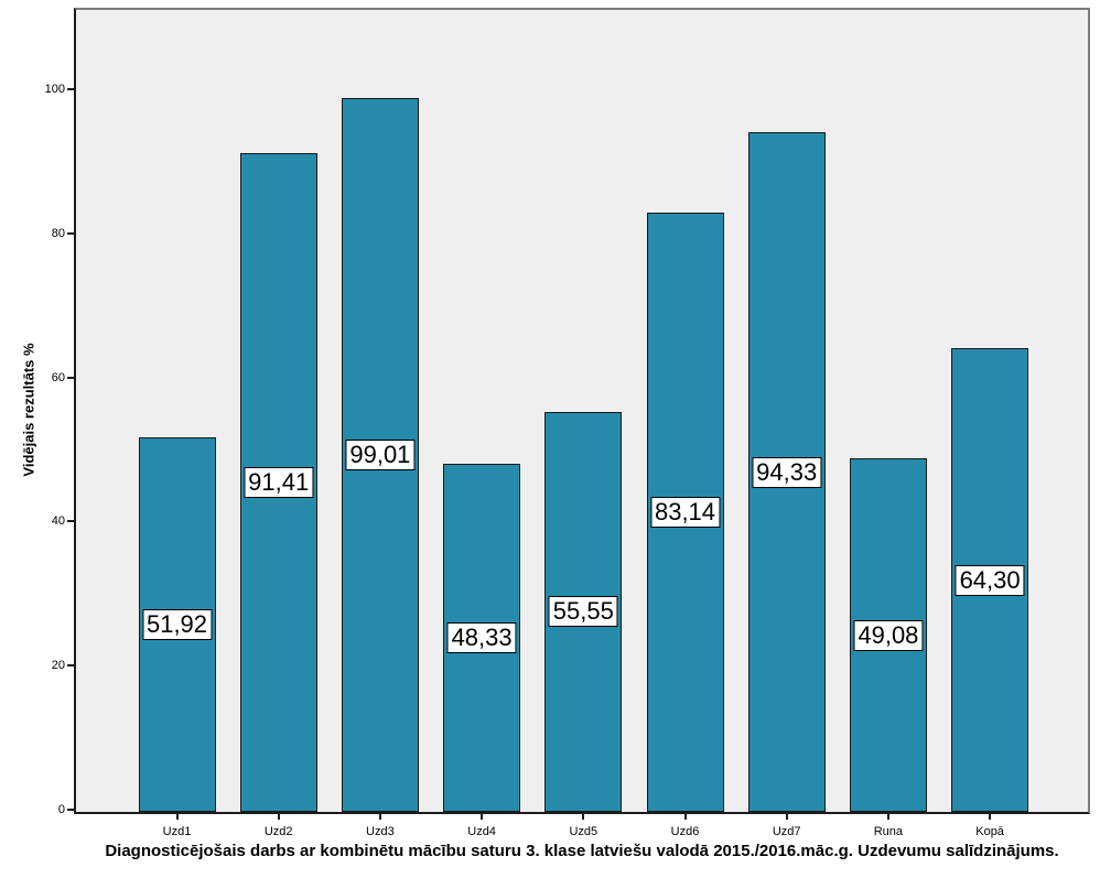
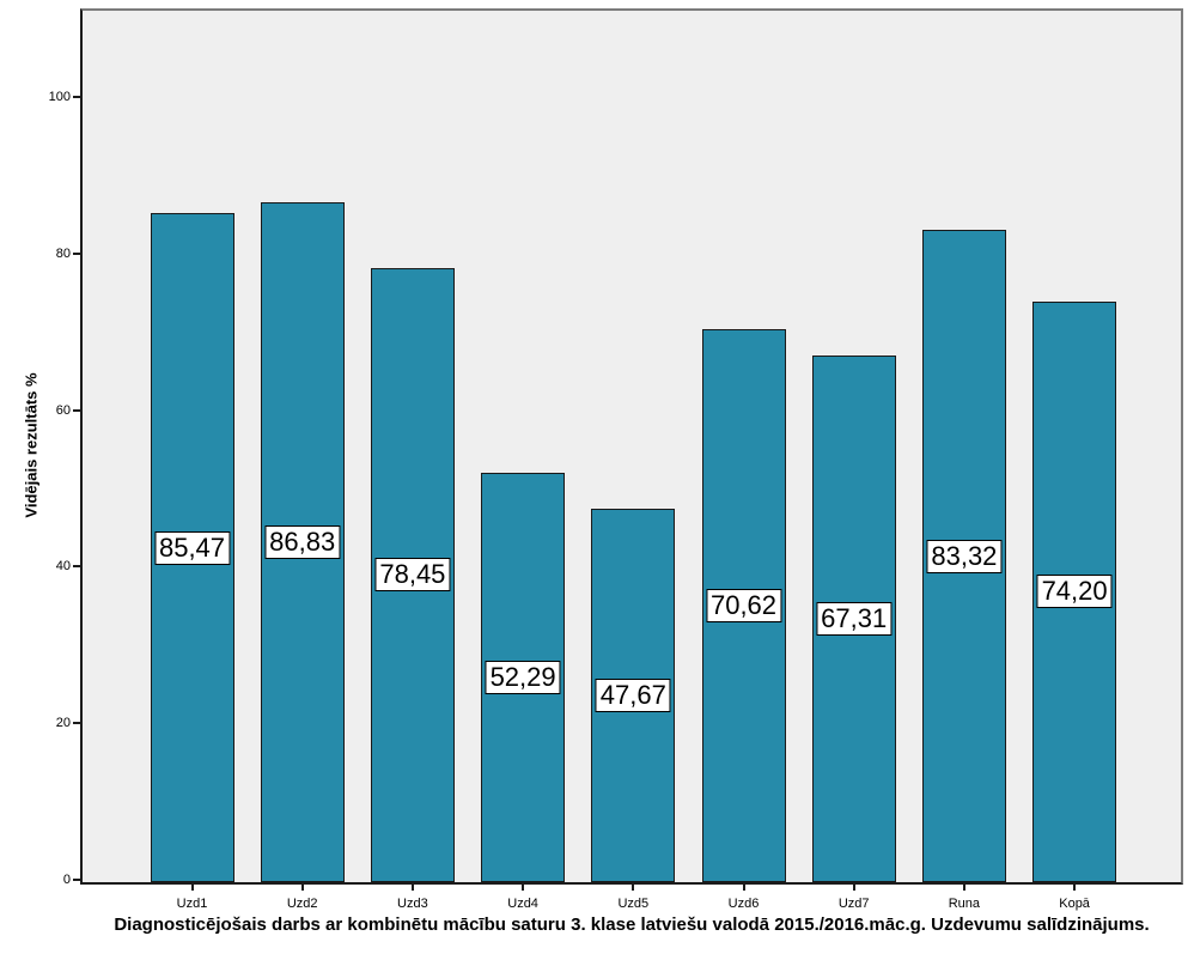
Uzd1: 51,92 -> 85,47
Uzd2: 91,41 -> 86,83
Uzd3: 99,01 -> 78,45
Uzd4: 48,33 -> 52,29
Uzd5: 55,55 -> 47,67
Uzd6: 83,14 -> 70,62
Uzd7: 94,33 -> 67,31
Runa: 49,08 -> 83,32
Kopā: 64,30 -> 74,20
